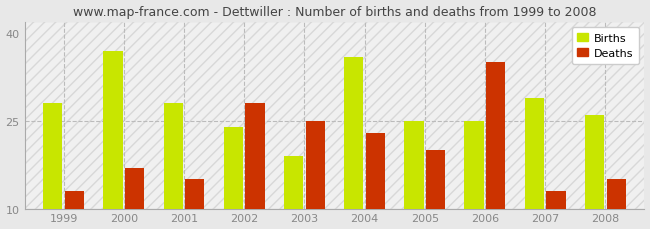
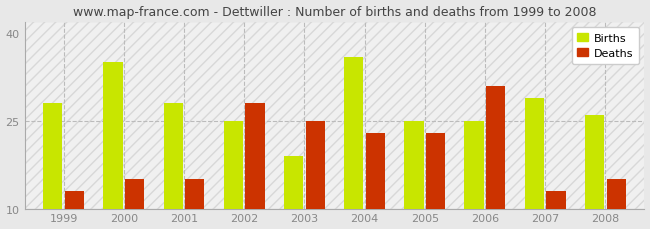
Births/2000: 37 -> 35
Deaths/2000: 17 -> 15
Births/2002: 24 -> 25
Deaths/2005: 20 -> 23
Deaths/2006: 35 -> 31
